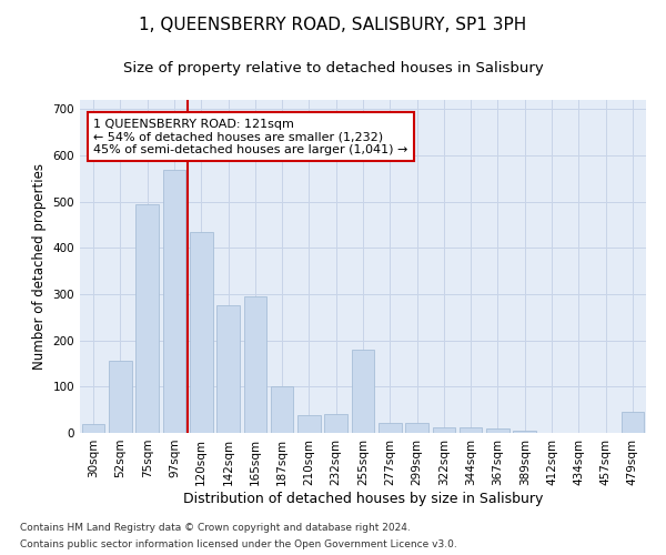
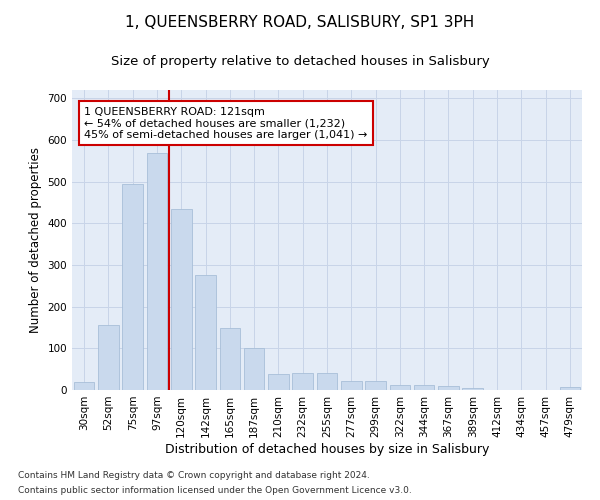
165sqm: 295 -> 150
255sqm: 180 -> 42
479sqm: 45 -> 8
